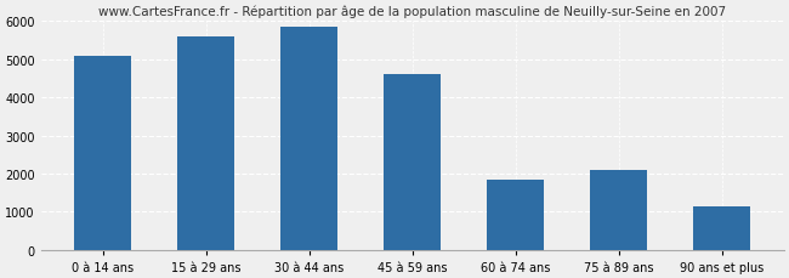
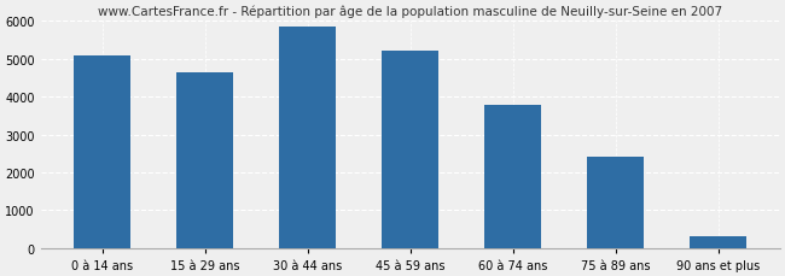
15 à 29 ans: 5600 -> 4650
45 à 59 ans: 4600 -> 5200
60 à 74 ans: 1850 -> 3780
75 à 89 ans: 2100 -> 2420
90 ans et plus: 1150 -> 320
